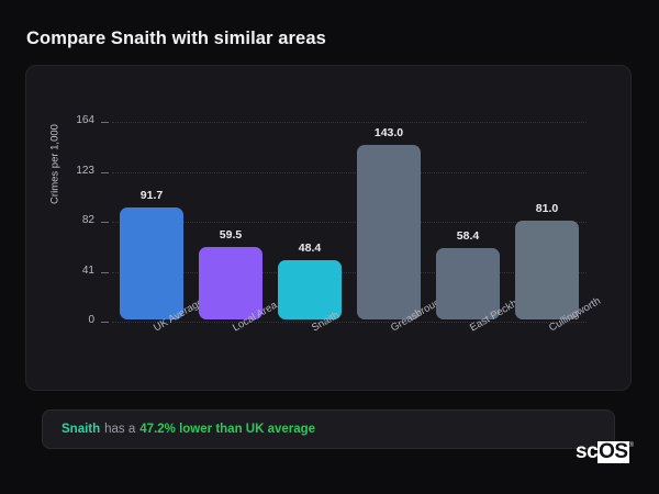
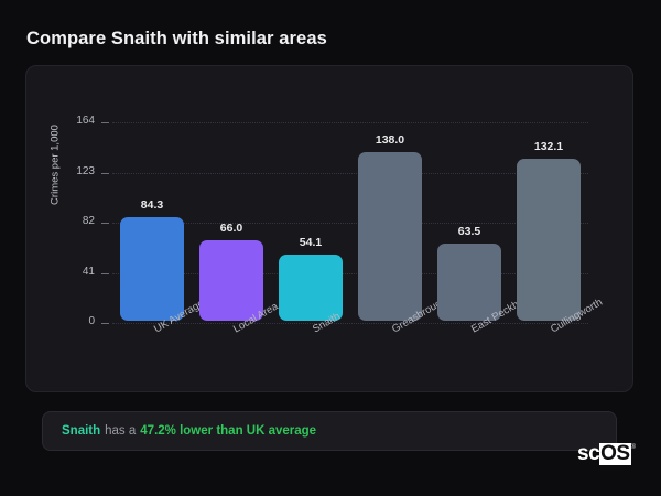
UK Average: 91.7 -> 84.3
Local Area: 59.5 -> 66.0
Snaith: 48.4 -> 54.1
Greasbrough: 143.0 -> 138.0
East Peckham: 58.4 -> 63.5
Cullingworth: 81.0 -> 132.1
